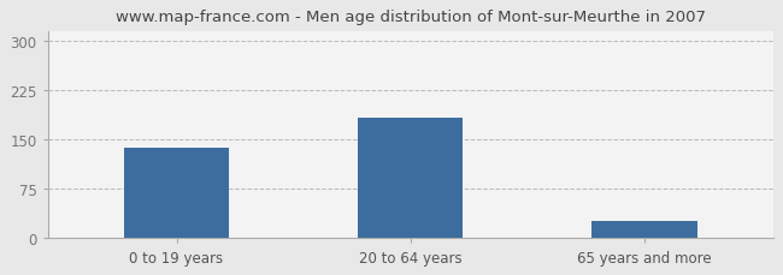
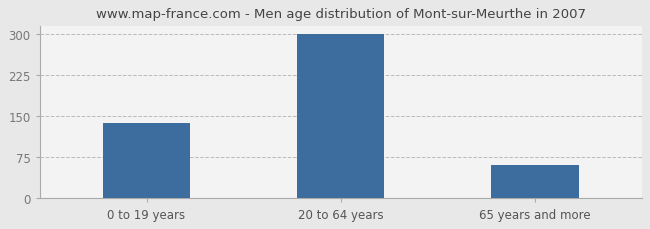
20 to 64 years: 182 -> 299
65 years and more: 26 -> 60
